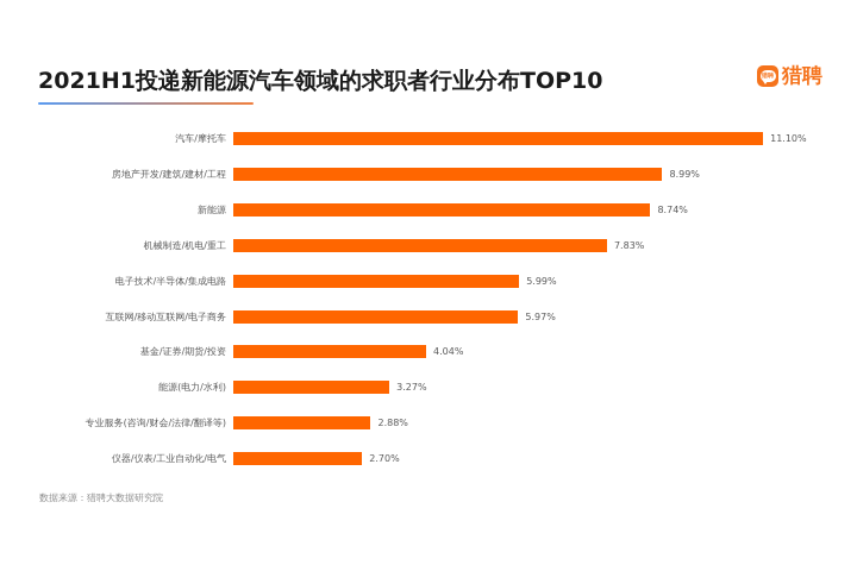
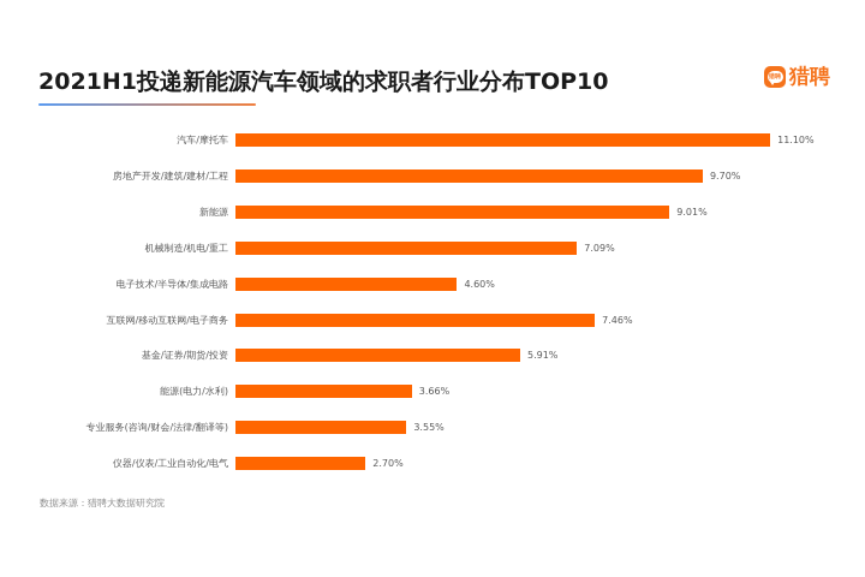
房地产开发/建筑/建材/工程: 8.99% -> 9.70%
新能源: 8.74% -> 9.01%
机械制造/机电/重工: 7.83% -> 7.09%
电子技术/半导体/集成电路: 5.99% -> 4.60%
互联网/移动互联网/电子商务: 5.97% -> 7.46%
基金/证券/期货/投资: 4.04% -> 5.91%
能源(电力/水利): 3.27% -> 3.66%
专业服务(咨询/财会/法律/翻译等): 2.88% -> 3.55%
